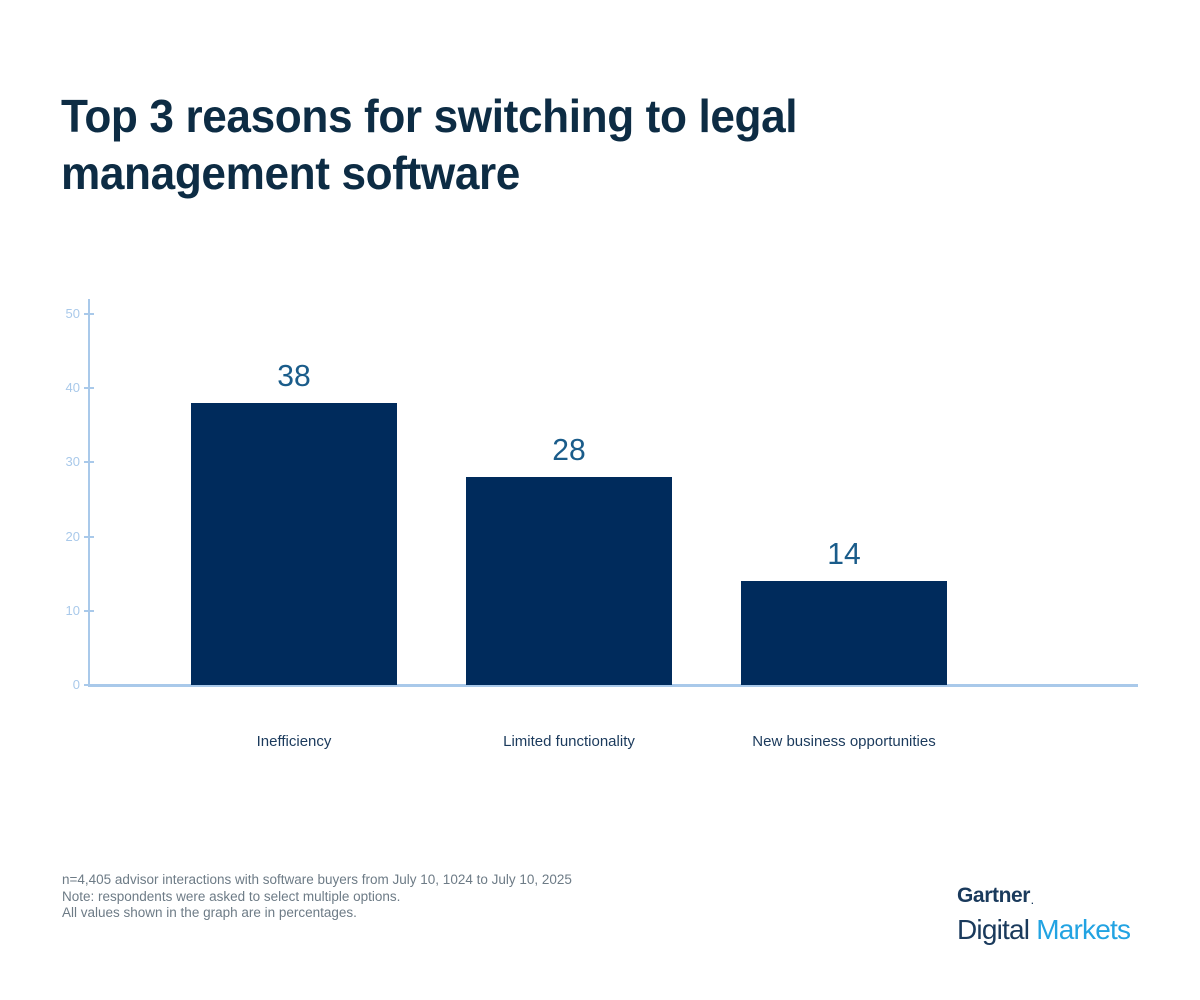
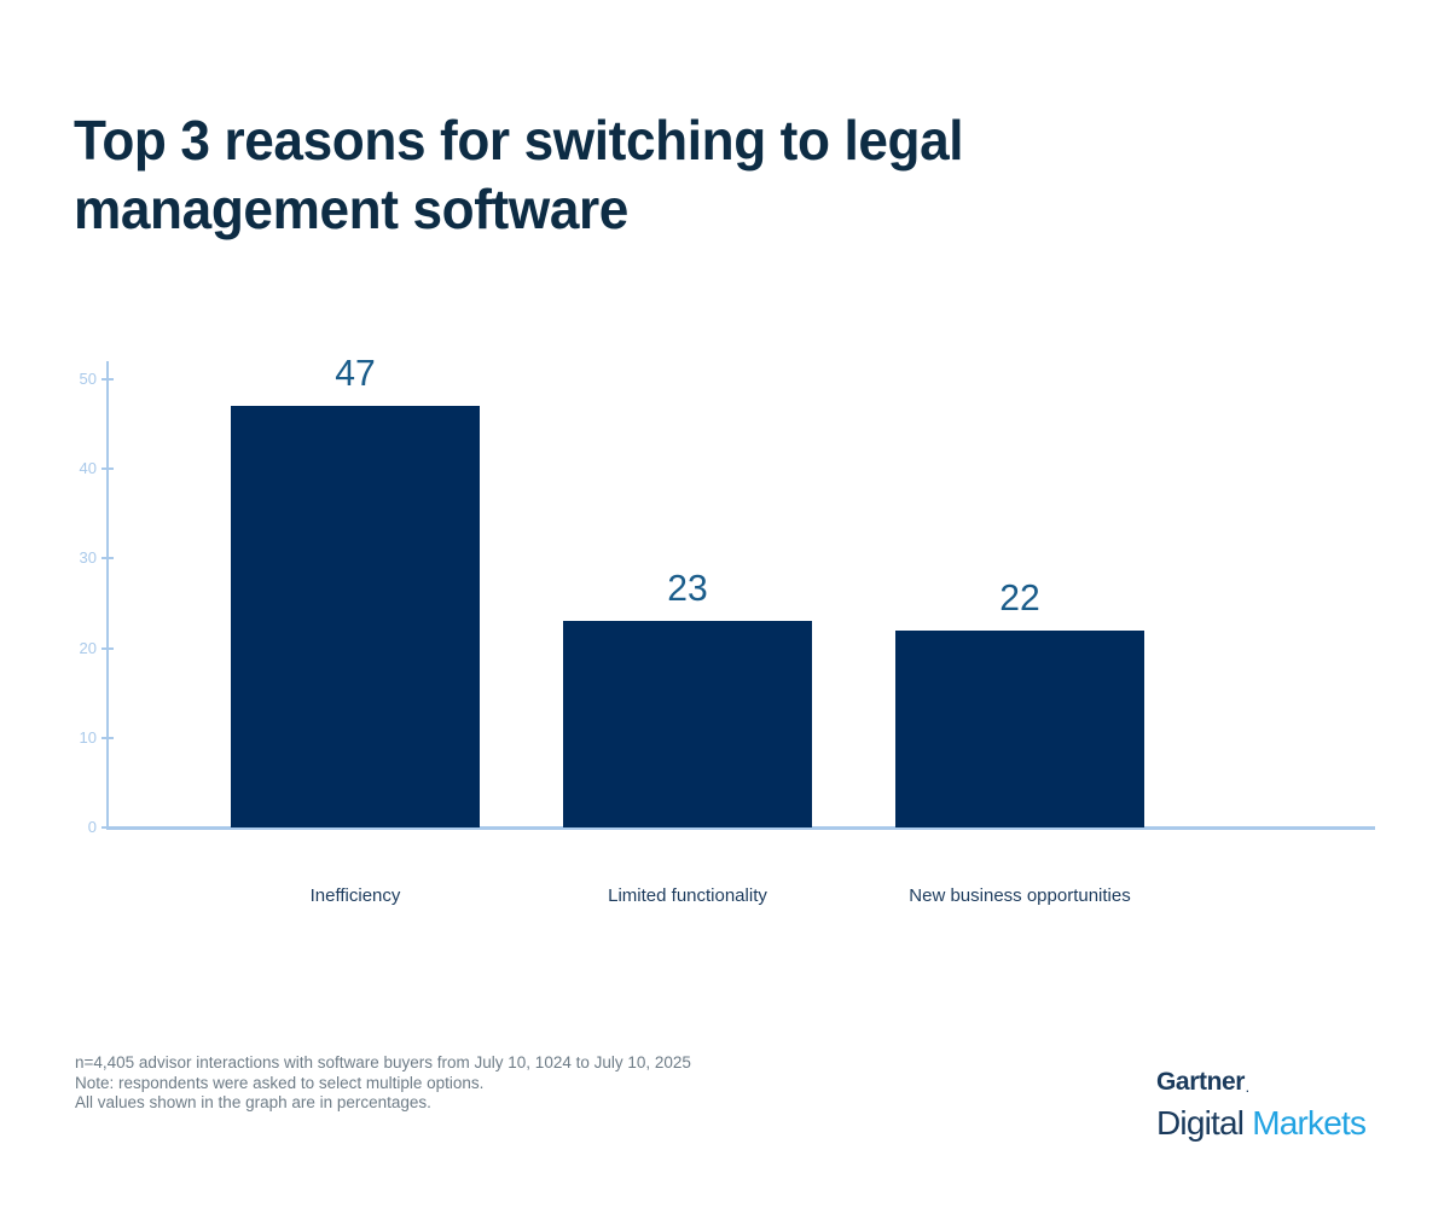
Inefficiency: 38 -> 47
Limited functionality: 28 -> 23
New business opportunities: 14 -> 22
